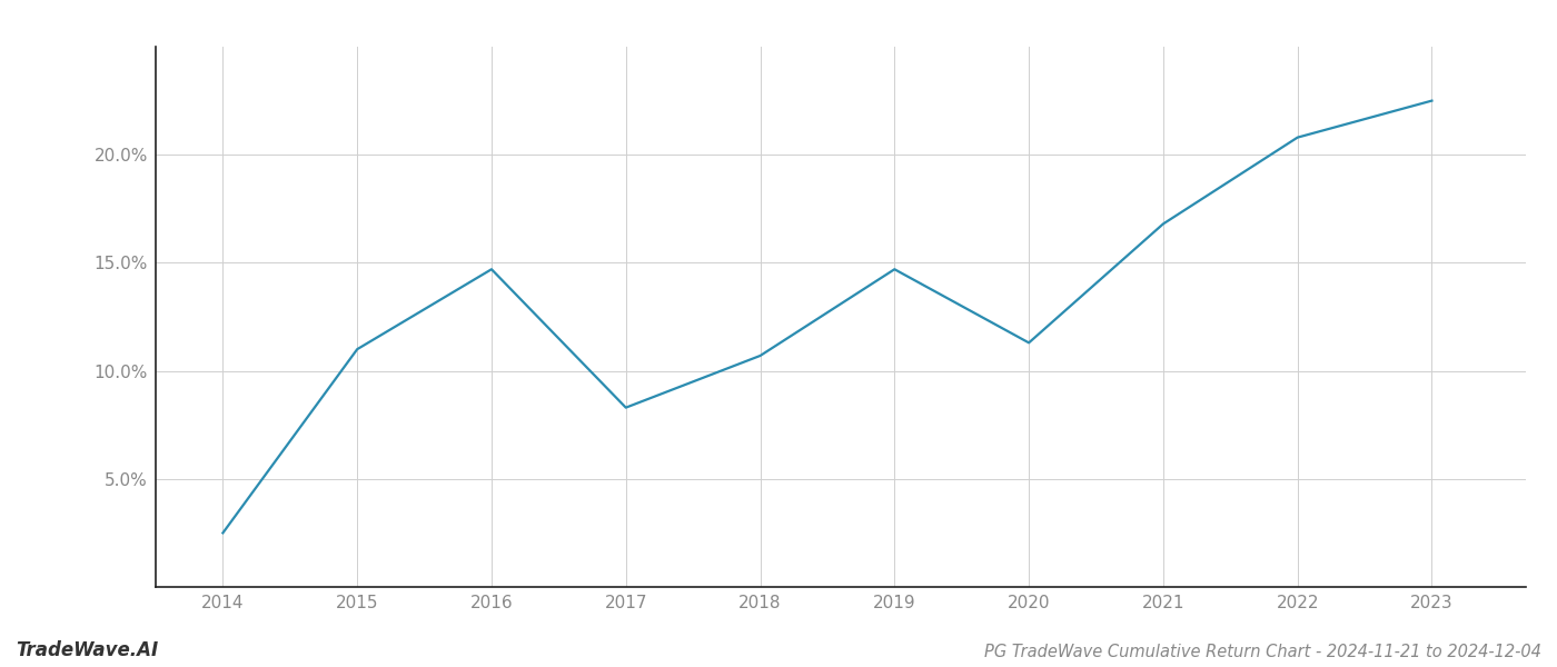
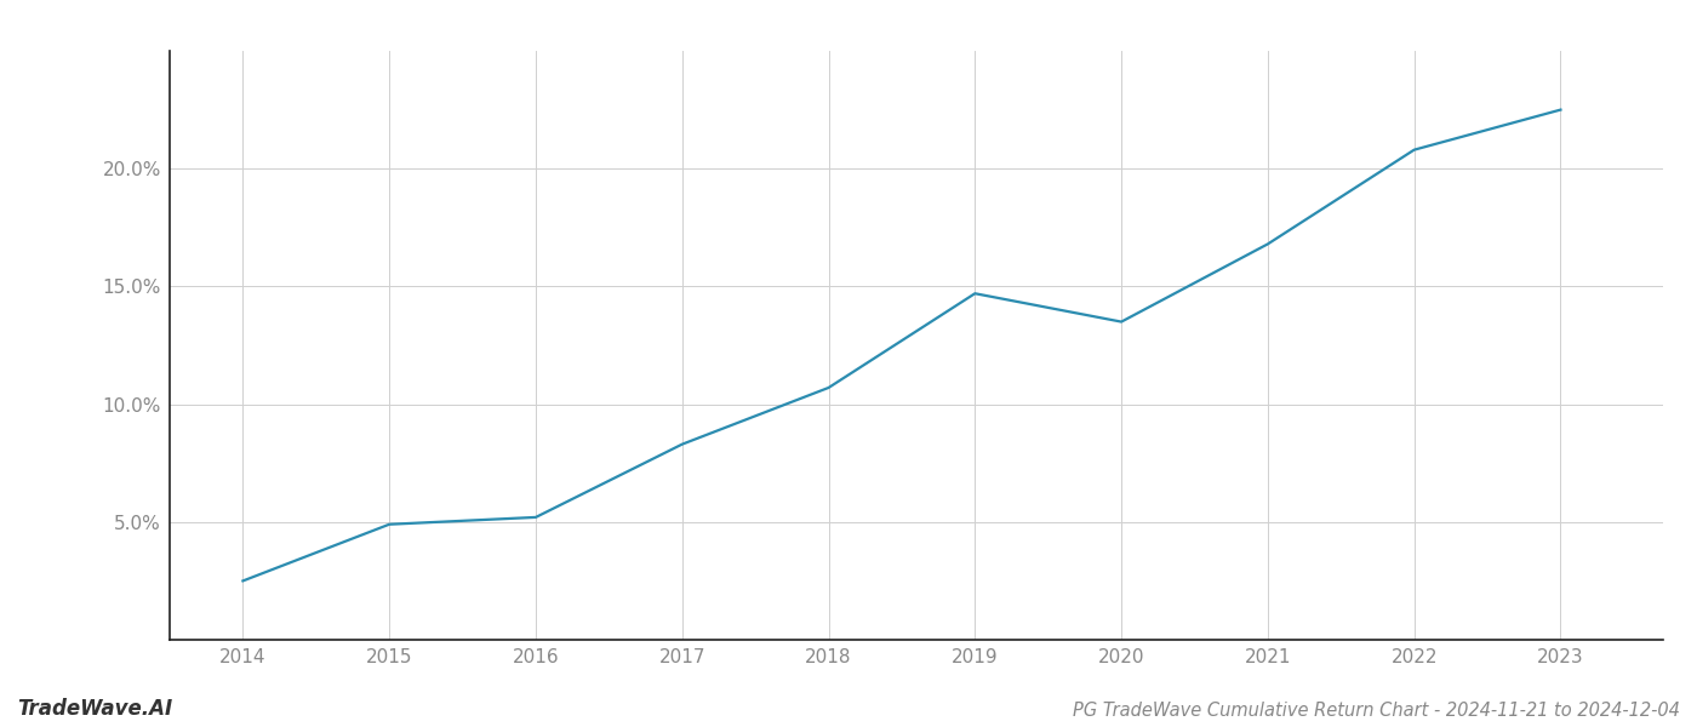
2015: 11.0% -> 4.9%
2016: 14.7% -> 5.2%
2020: 11.3% -> 13.5%
